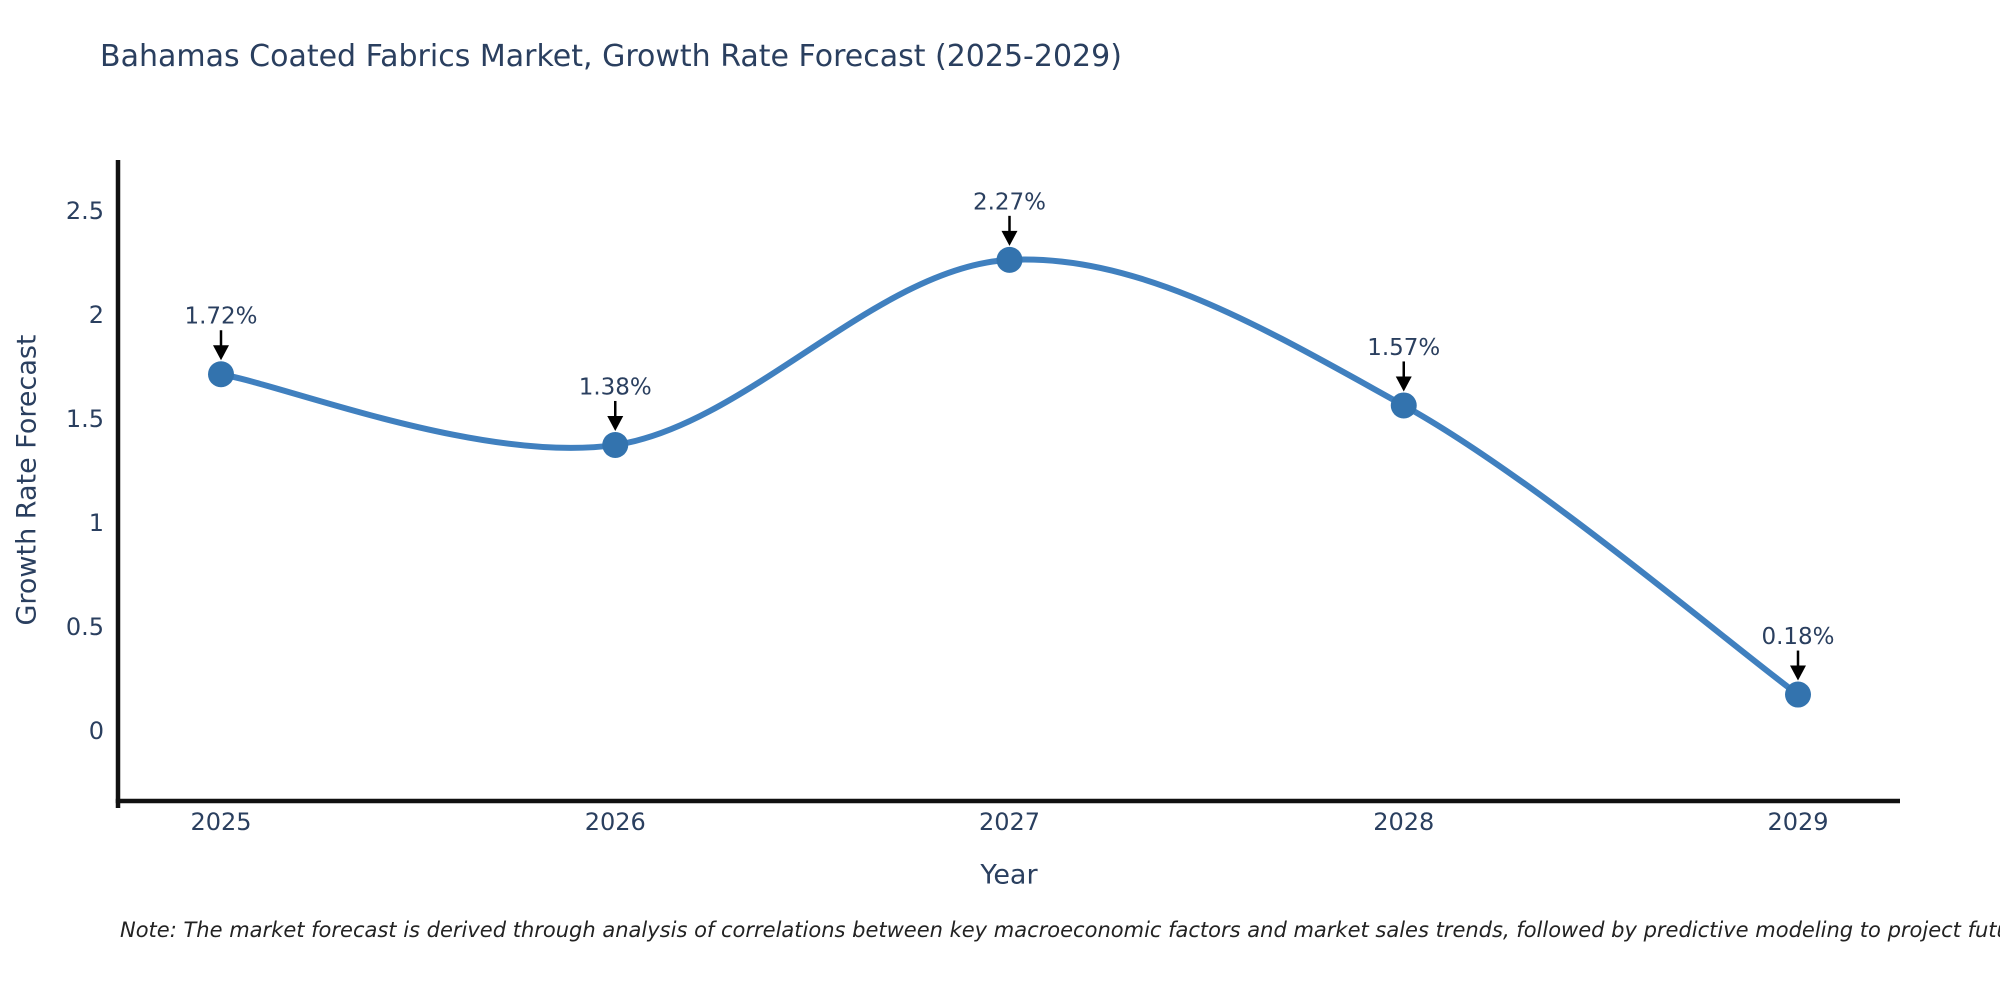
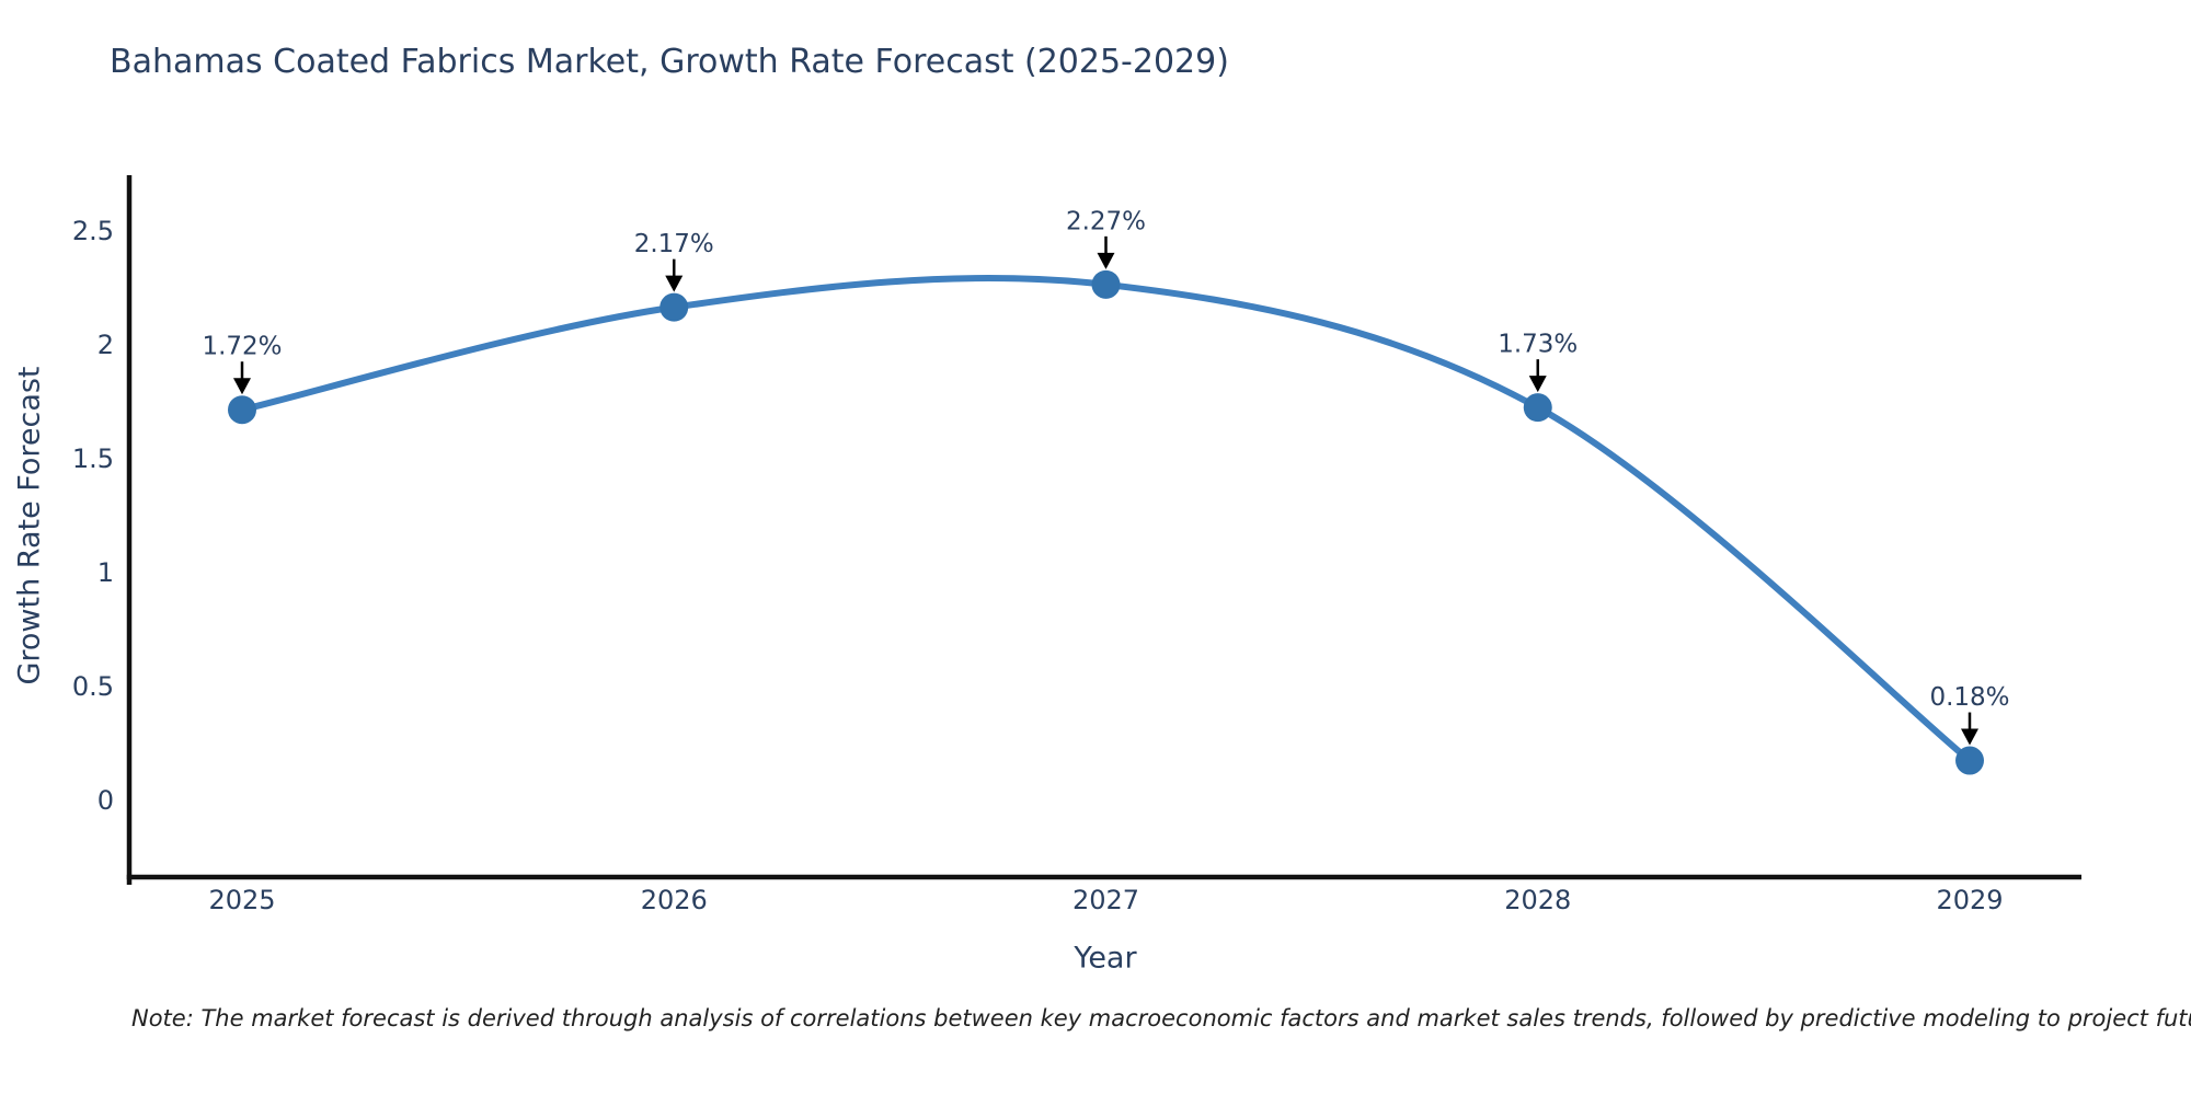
2026: 1.38% -> 2.17%
2028: 1.57% -> 1.73%
